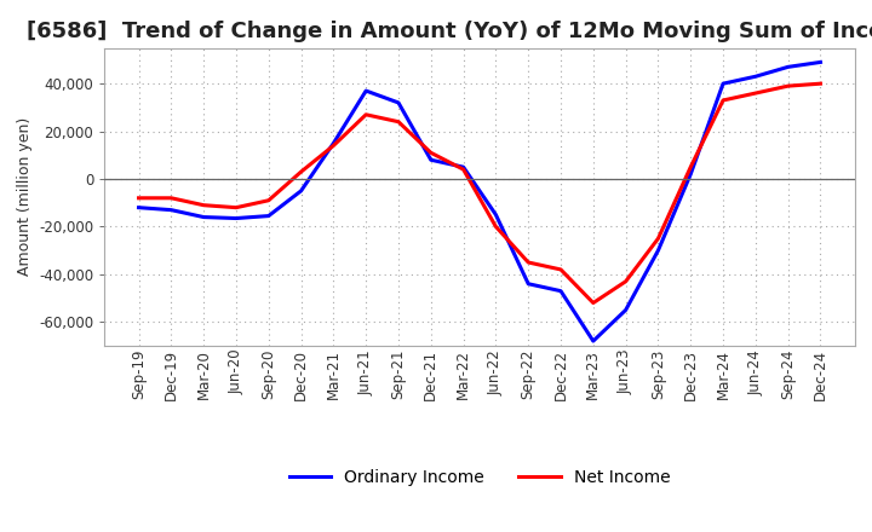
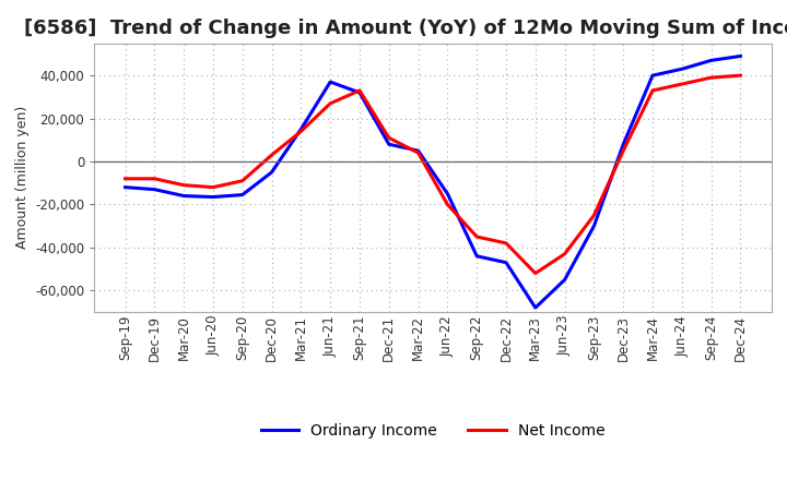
Net Income/Sep-21: 24,000 -> 33,000
Ordinary Income/Dec-23: 2,000 -> 8,000
